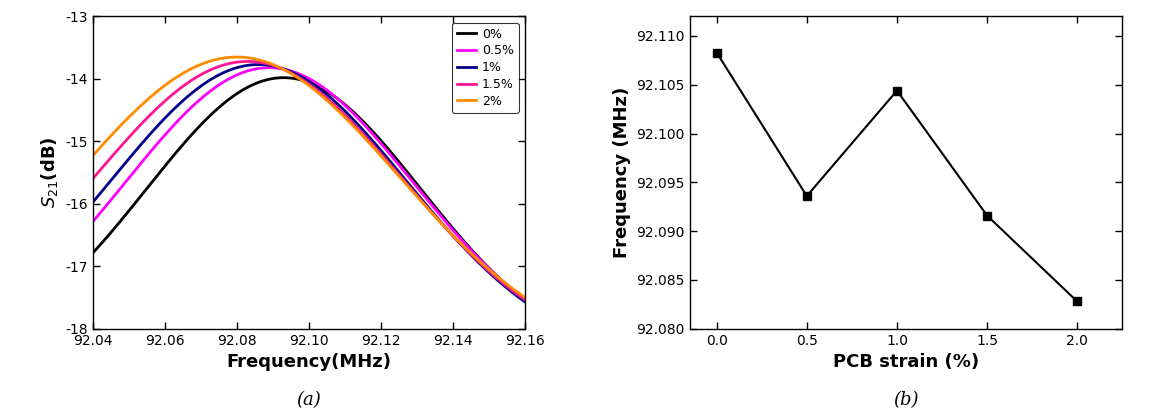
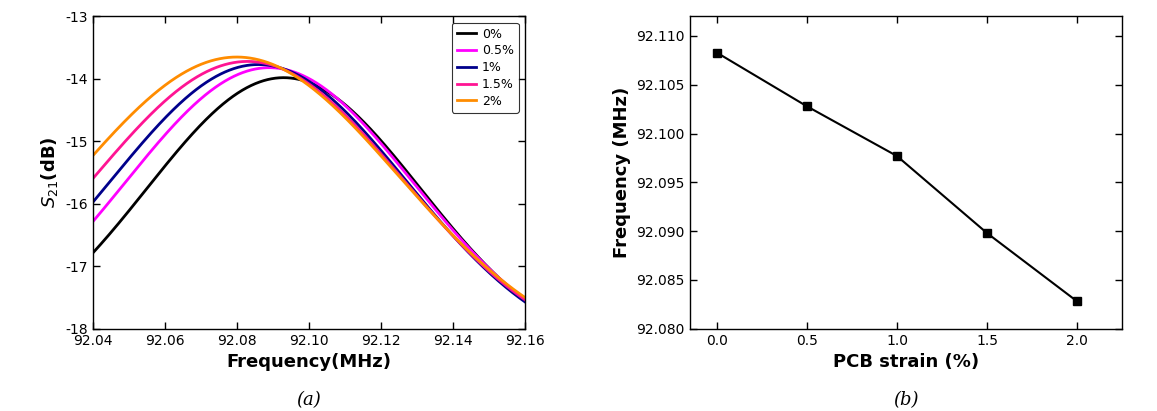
0.5: 92.0936 -> 92.1028
1.0: 92.1044 -> 92.0977
1.5: 92.0916 -> 92.0898
